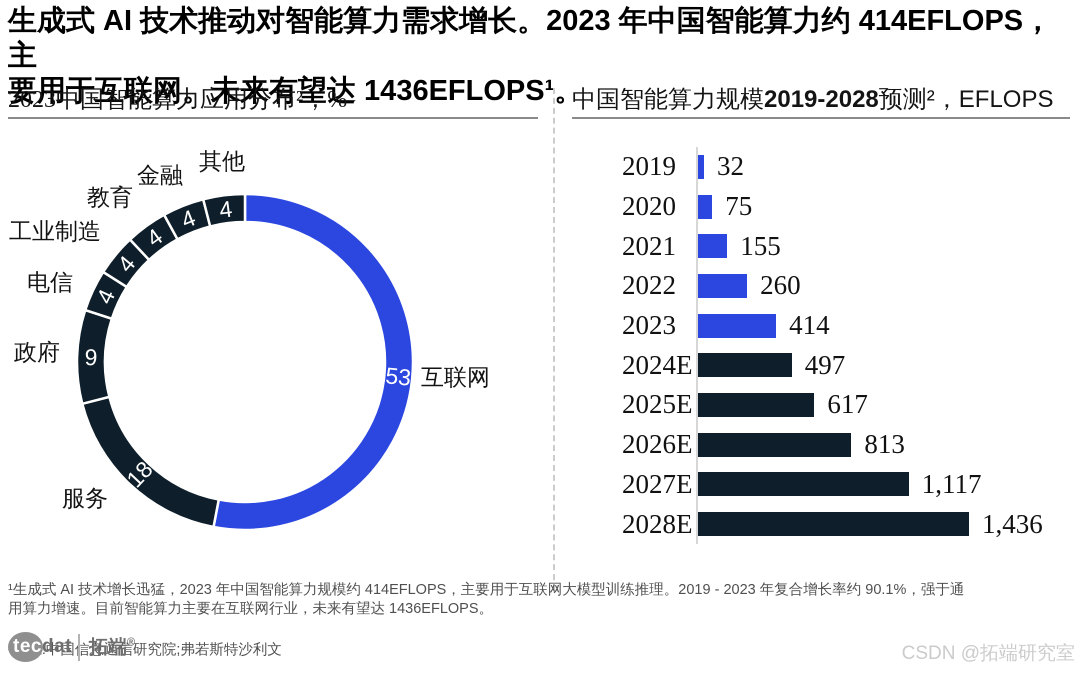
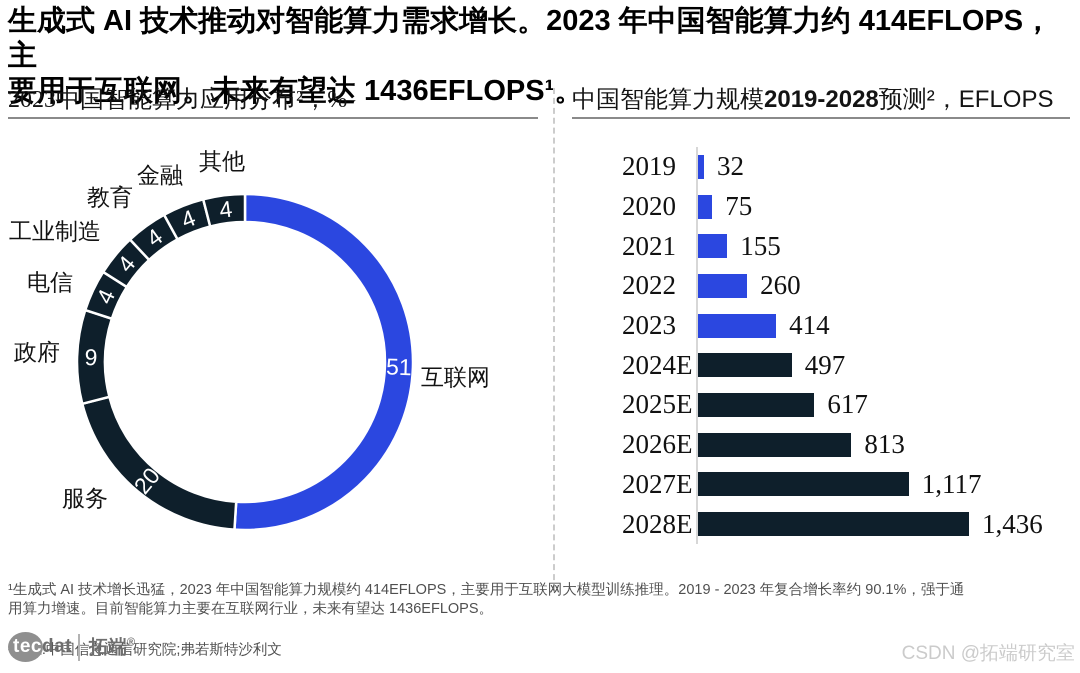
2023中国智能算力应用分布²，%/互联网: 53 -> 51
2023中国智能算力应用分布²，%/服务: 18 -> 20
